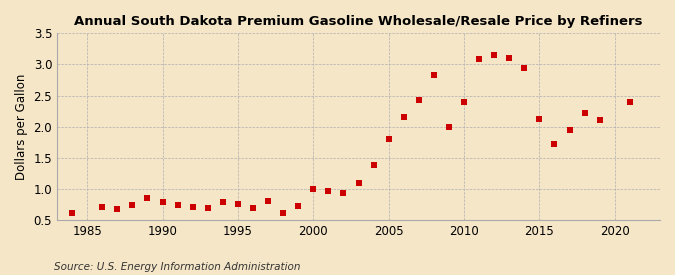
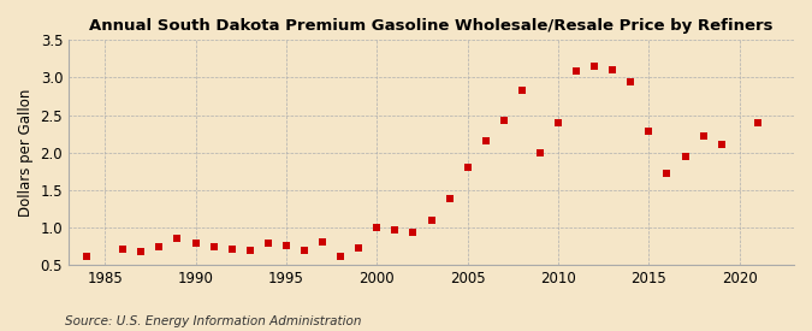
2015: 2.12 -> 2.28
